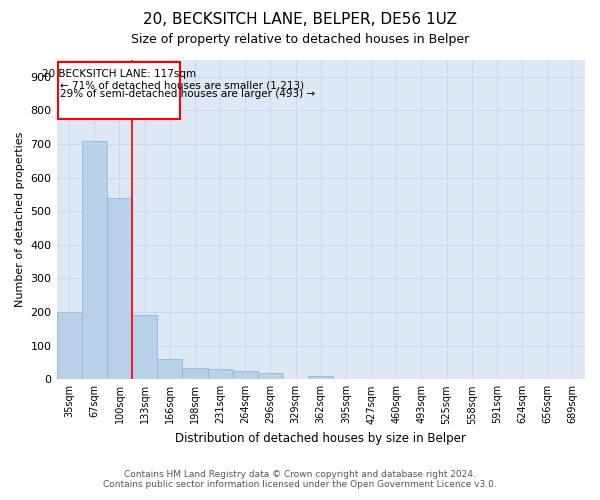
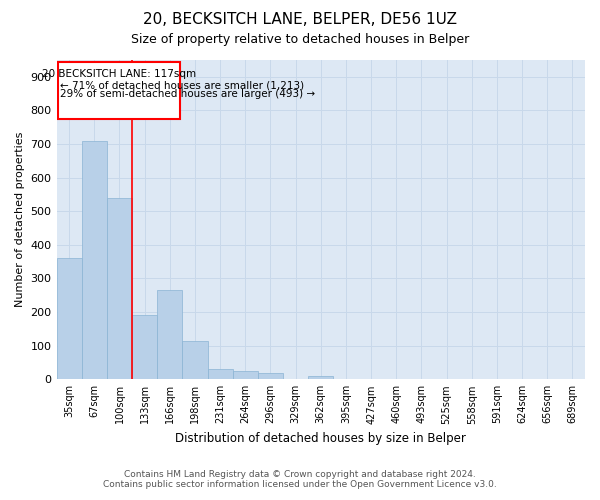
35sqm: 200 -> 360
166sqm: 60 -> 265
198sqm: 35 -> 115
